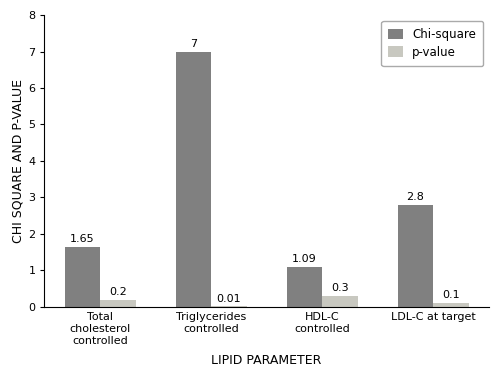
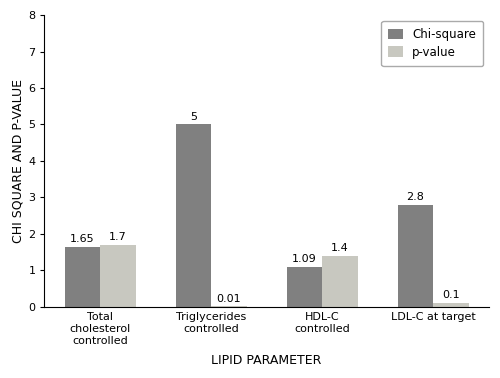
p-value/Total cholesterol controlled: 0.2 -> 1.7
Chi-square/Triglycerides controlled: 7 -> 5
p-value/HDL-C controlled: 0.3 -> 1.4
